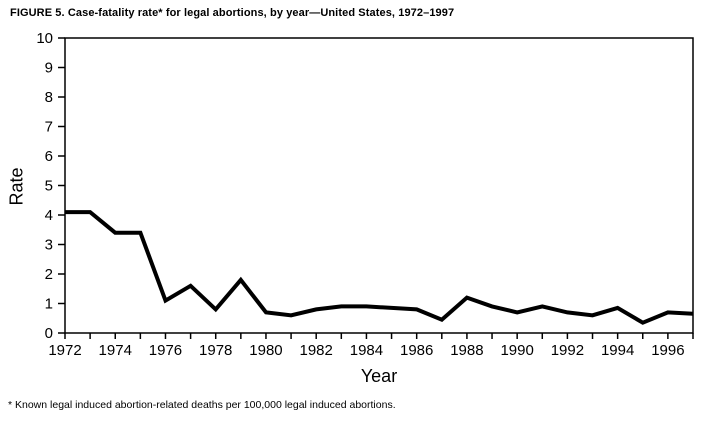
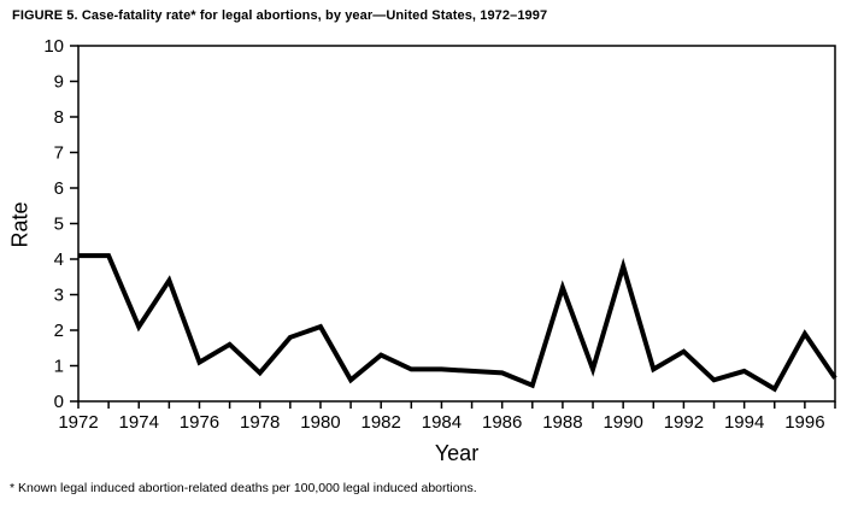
1974: 3.4 -> 2.1
1980: 0.7 -> 2.1
1982: 0.8 -> 1.3
1988: 1.2 -> 3.2
1990: 0.7 -> 3.8
1992: 0.7 -> 1.4
1996: 0.7 -> 1.9
